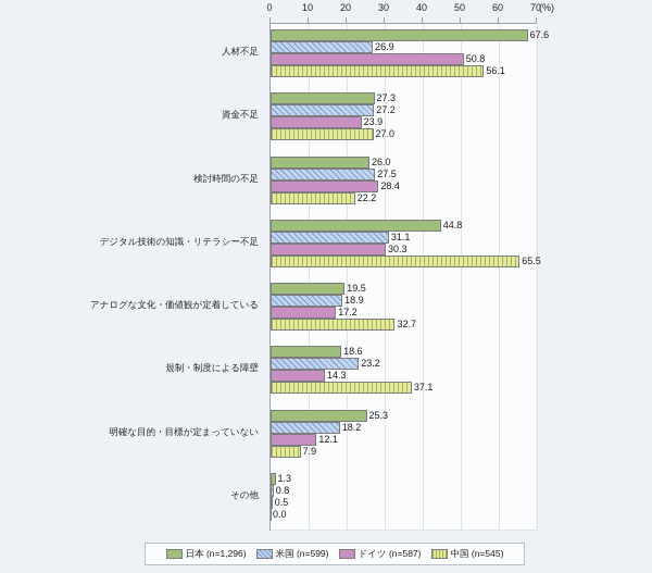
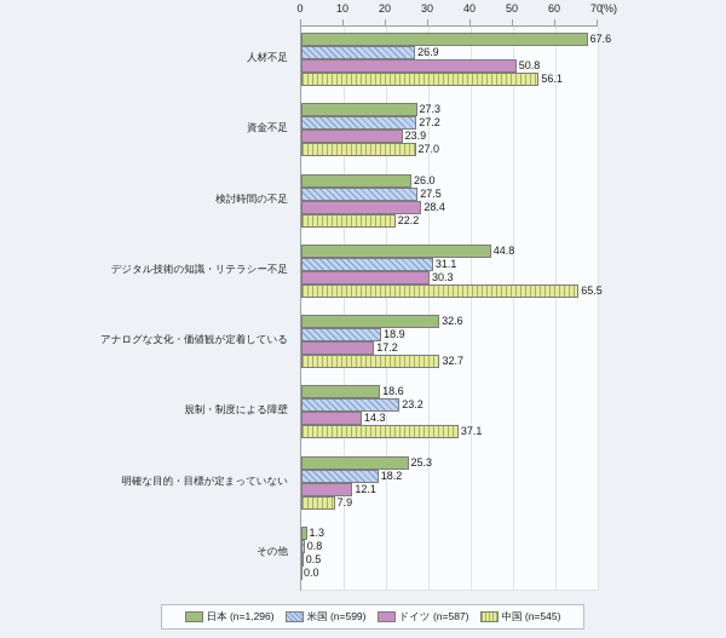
日本 (n=1,296)/アナログな文化・価値観が定着している: 19.5 -> 32.6
